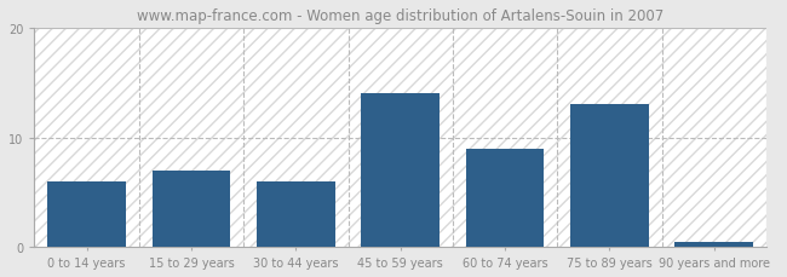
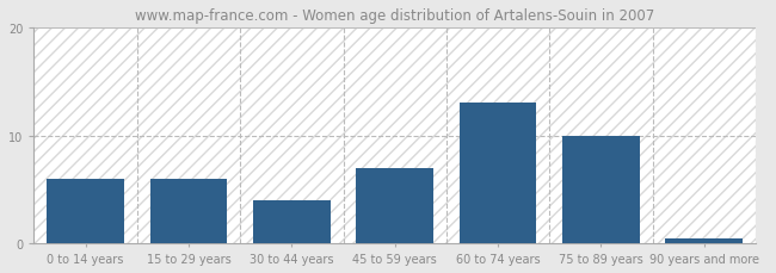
15 to 29 years: 7.0 -> 6.0
30 to 44 years: 6.0 -> 4.0
45 to 59 years: 14.0 -> 7.0
60 to 74 years: 9.0 -> 13.0
75 to 89 years: 13.0 -> 10.0
